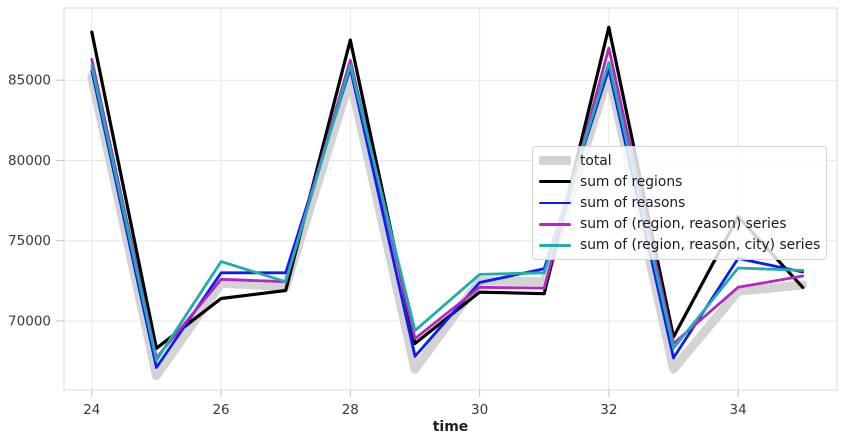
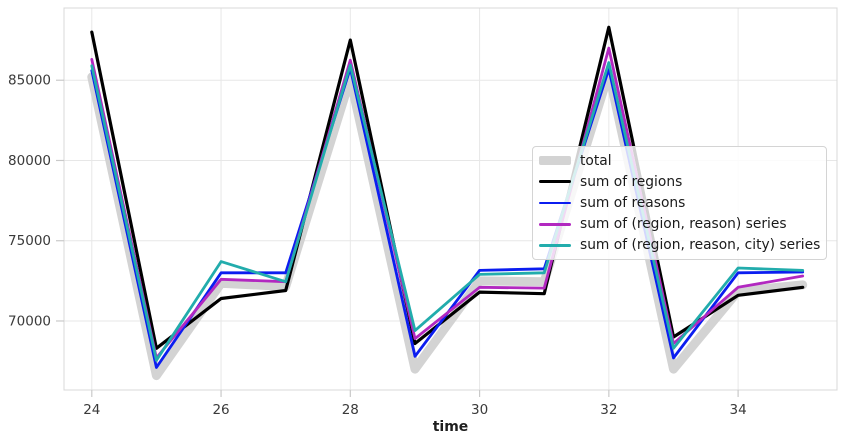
sum of reasons/30: 72400 -> 73200
sum of regions/34: 76500 -> 71600
sum of reasons/34: 73900 -> 73000
